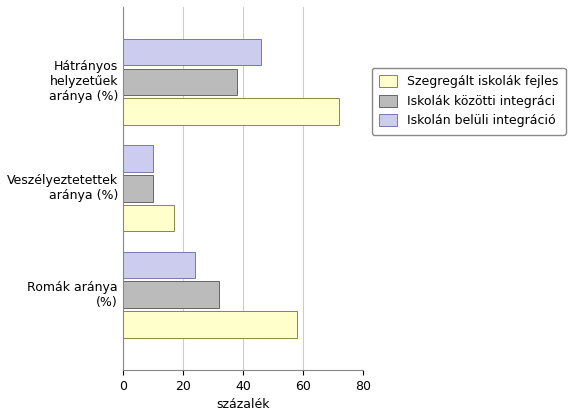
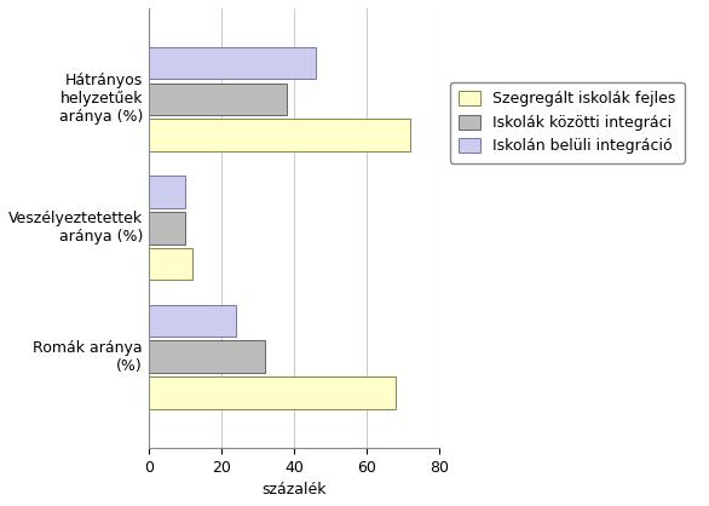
Szegregált iskolák fejles/Veszélyeztetettek aránya (%): 17 -> 12
Szegregált iskolák fejles/Romák aránya (%): 58 -> 68
